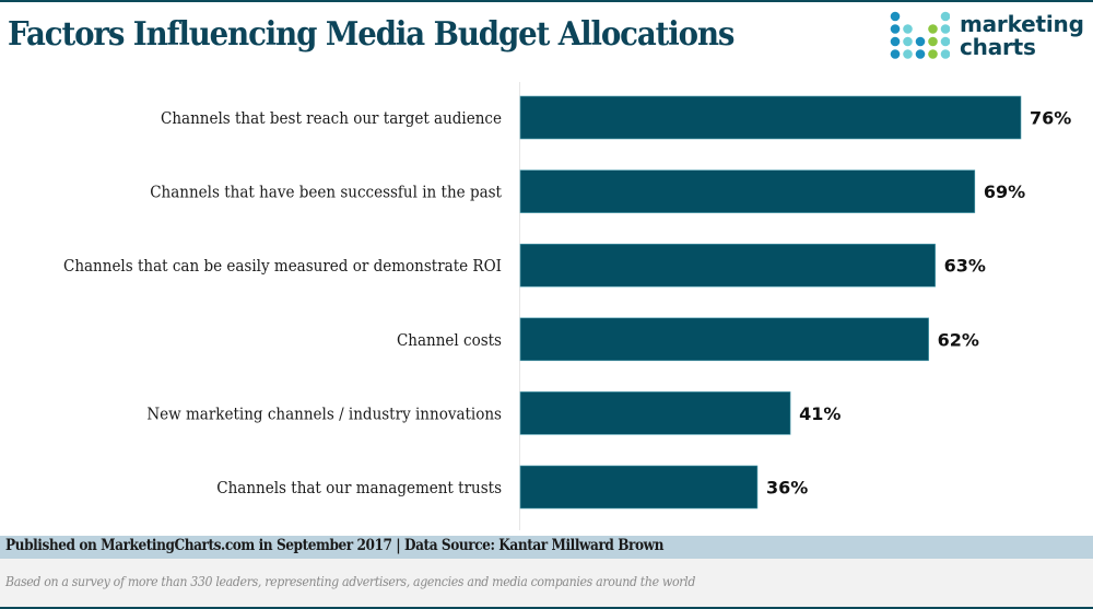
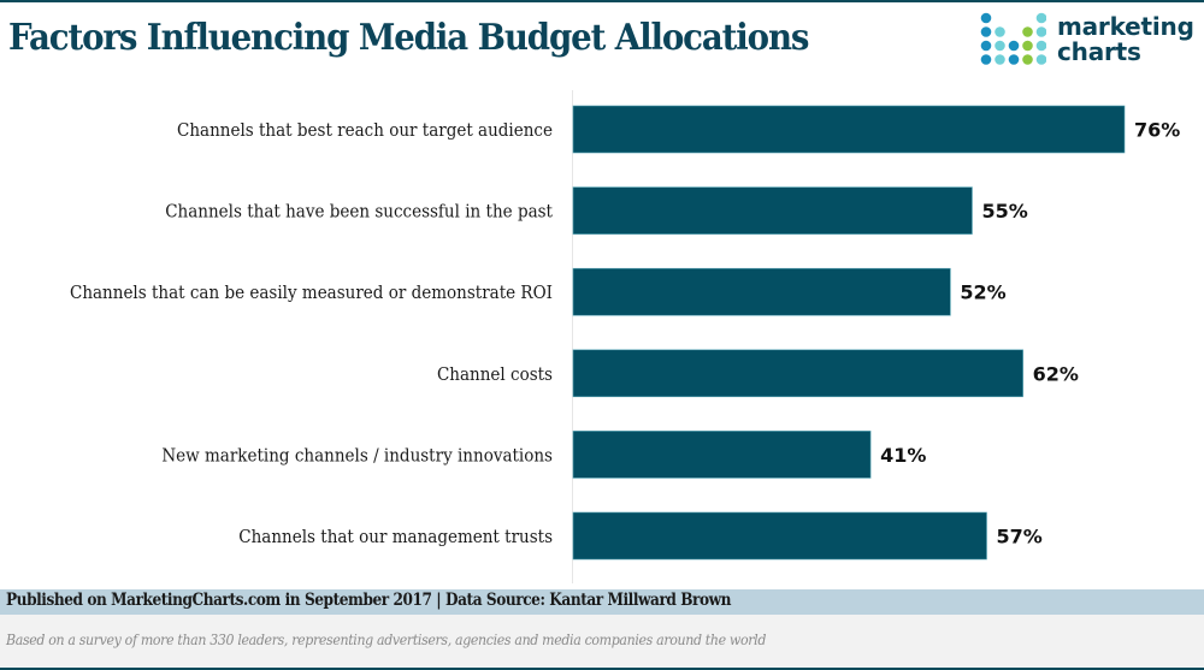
Channels that have been successful in the past: 69% -> 55%
Channels that can be easily measured or demonstrate ROI: 63% -> 52%
Channels that our management trusts: 36% -> 57%
